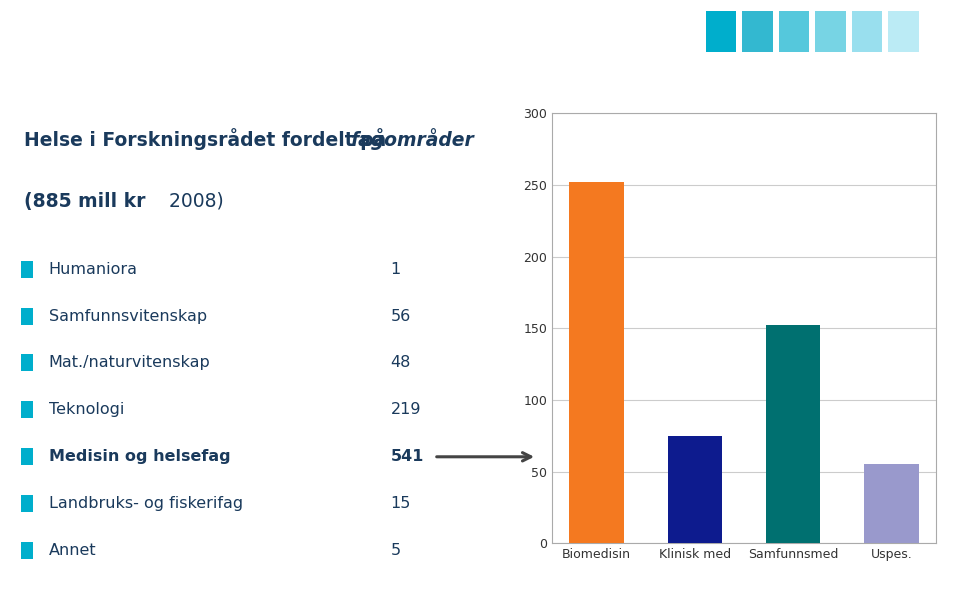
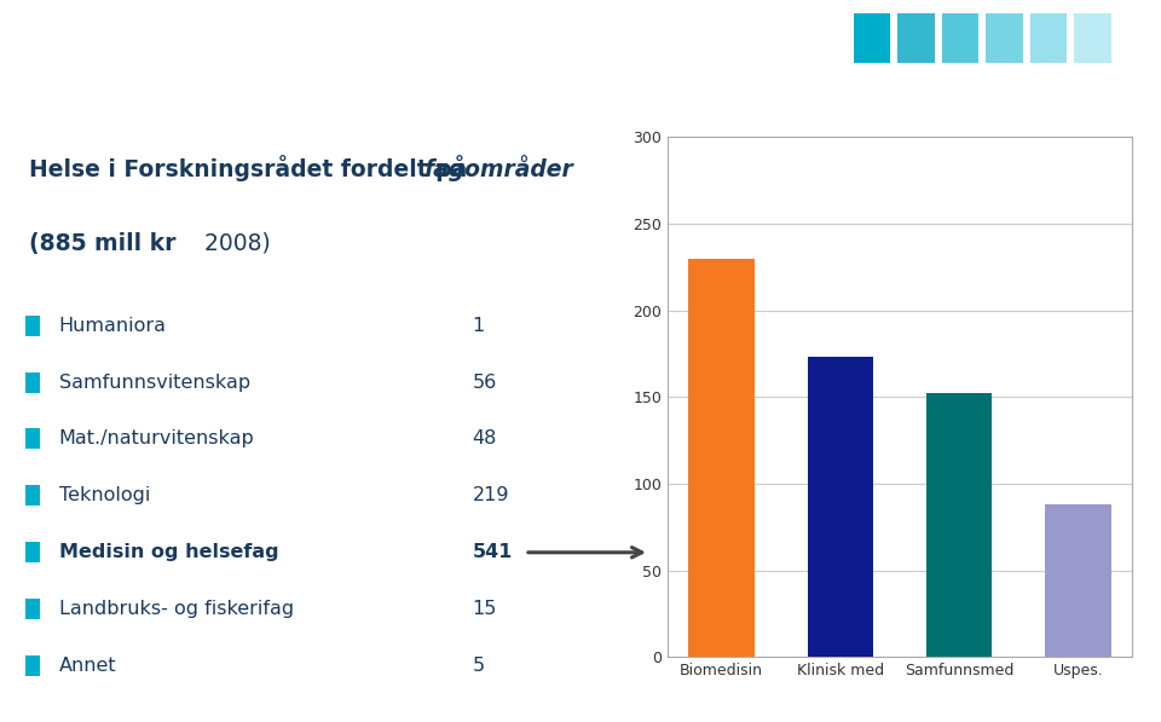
Biomedisin: 252 -> 230
Klinisk med: 75 -> 173
Uspes.: 55 -> 88
